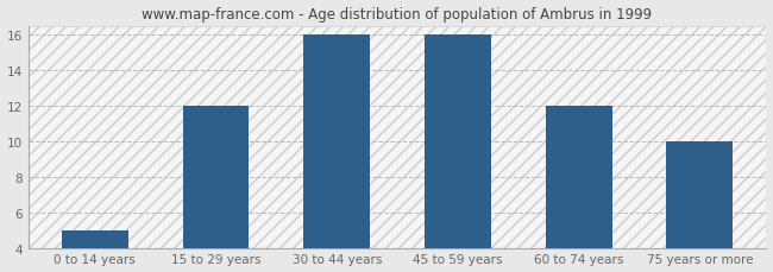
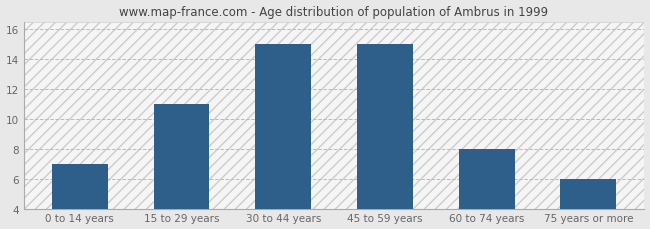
0 to 14 years: 5 -> 7
15 to 29 years: 12 -> 11
30 to 44 years: 16 -> 15
45 to 59 years: 16 -> 15
60 to 74 years: 12 -> 8
75 years or more: 10 -> 6
